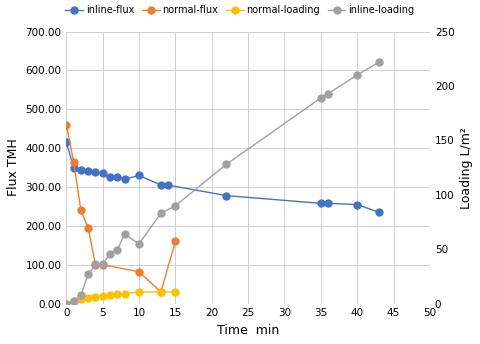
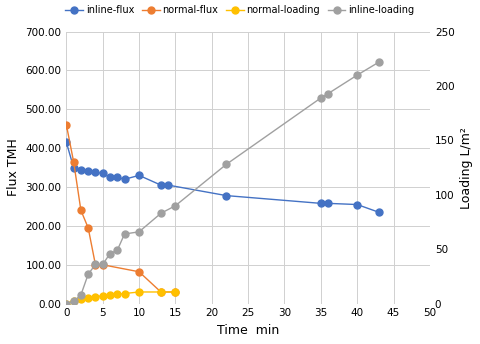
inline-loading/10: 55 -> 66
normal-flux/15: 160 -> 30
